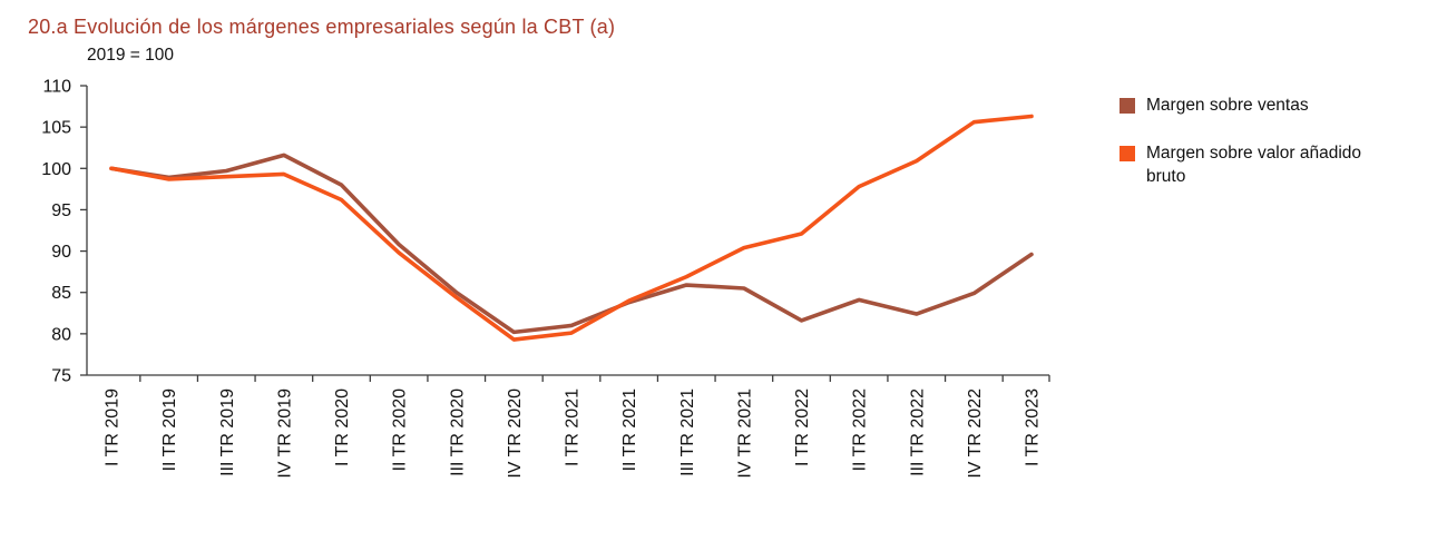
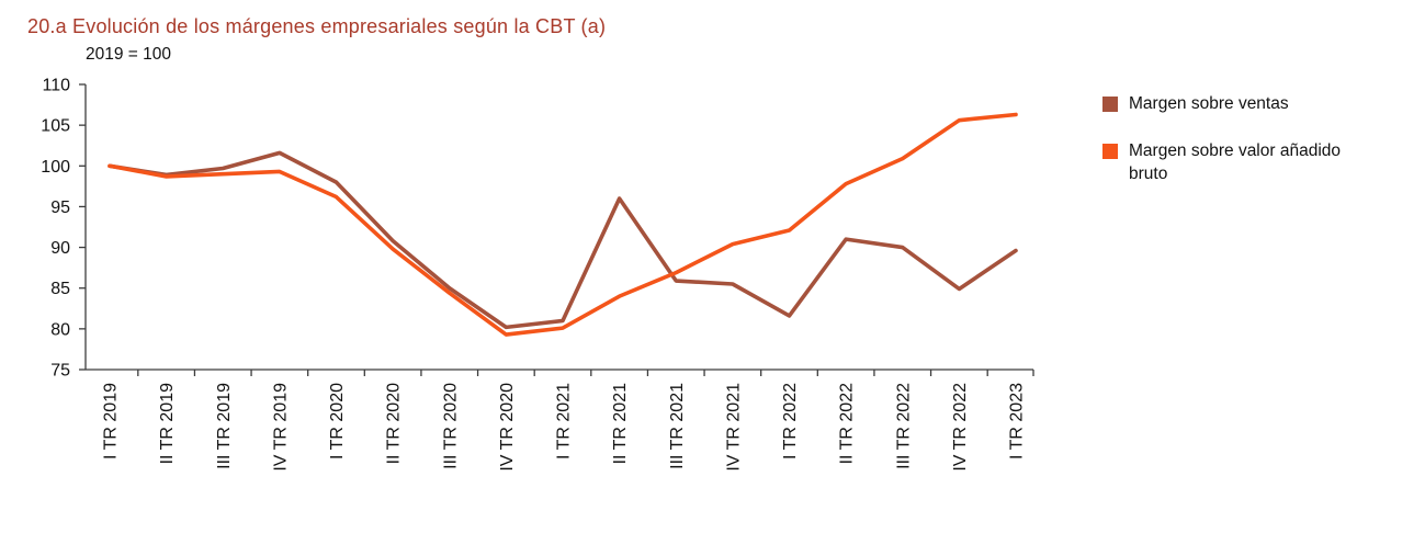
Margen sobre ventas/II TR 2021: 84 -> 96
Margen sobre ventas/II TR 2022: 84 -> 91
Margen sobre ventas/III TR 2022: 82 -> 90
